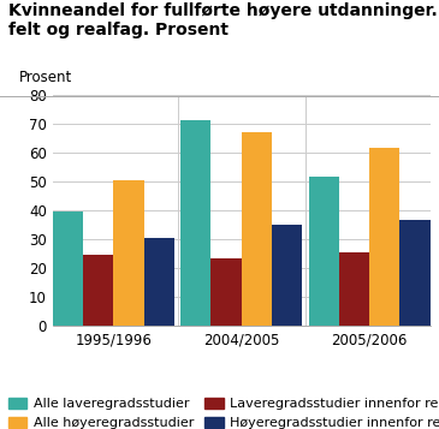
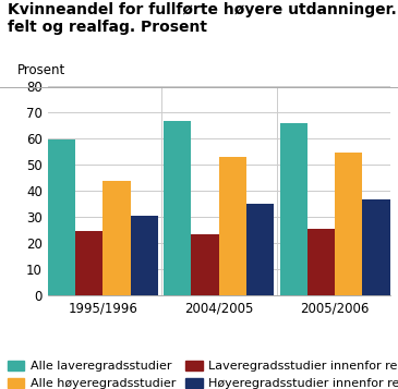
Alle laveregradsstudier/1995/1996: 39.5 -> 59.5
Alle høyeregradsstudier/1995/1996: 50.5 -> 43.5
Alle laveregradsstudier/2004/2005: 71.0 -> 66.5
Alle høyeregradsstudier/2004/2005: 67.0 -> 53.0
Alle laveregradsstudier/2005/2006: 51.5 -> 65.5
Alle høyeregradsstudier/2005/2006: 61.5 -> 54.5
